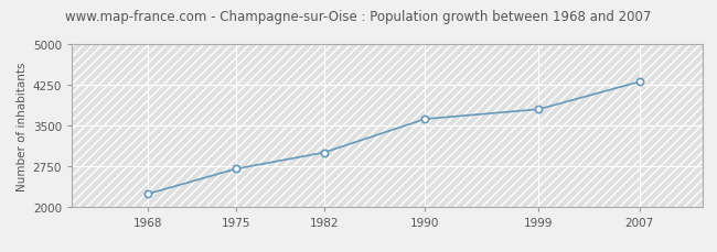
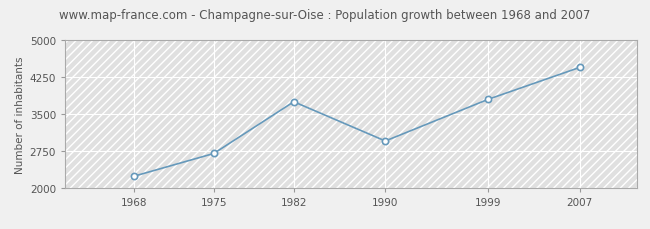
1982: 3000 -> 3750
1990: 3620 -> 2950
2007: 4310 -> 4450
